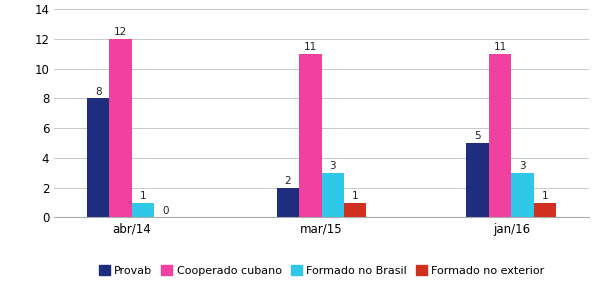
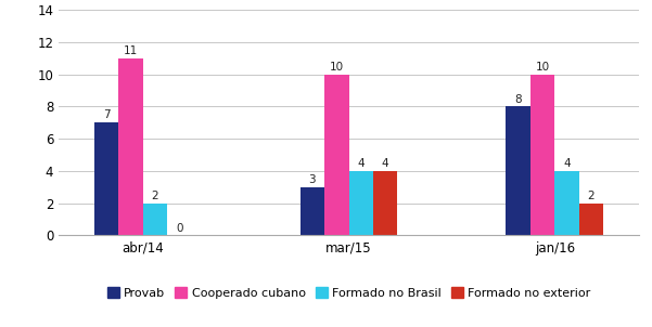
Provab/abr/14: 8 -> 7
Cooperado cubano/abr/14: 12 -> 11
Formado no Brasil/abr/14: 1 -> 2
Provab/mar/15: 2 -> 3
Cooperado cubano/mar/15: 11 -> 10
Formado no Brasil/mar/15: 3 -> 4
Formado no exterior/mar/15: 1 -> 4
Provab/jan/16: 5 -> 8
Cooperado cubano/jan/16: 11 -> 10
Formado no Brasil/jan/16: 3 -> 4
Formado no exterior/jan/16: 1 -> 2
